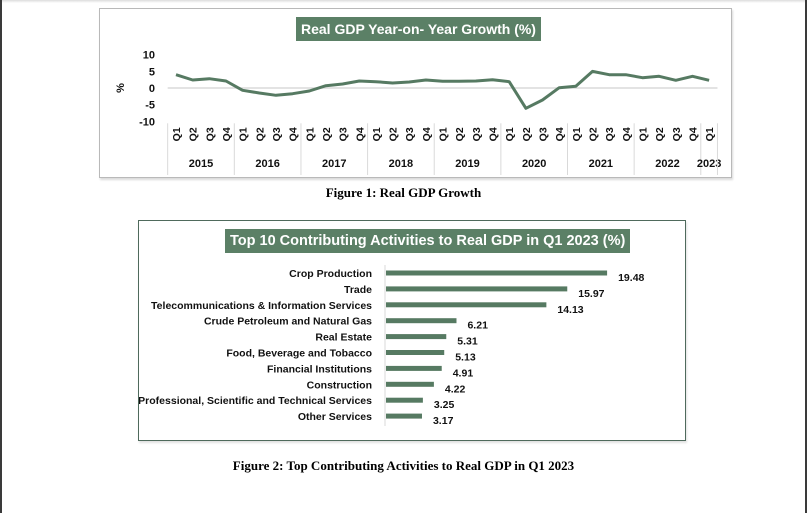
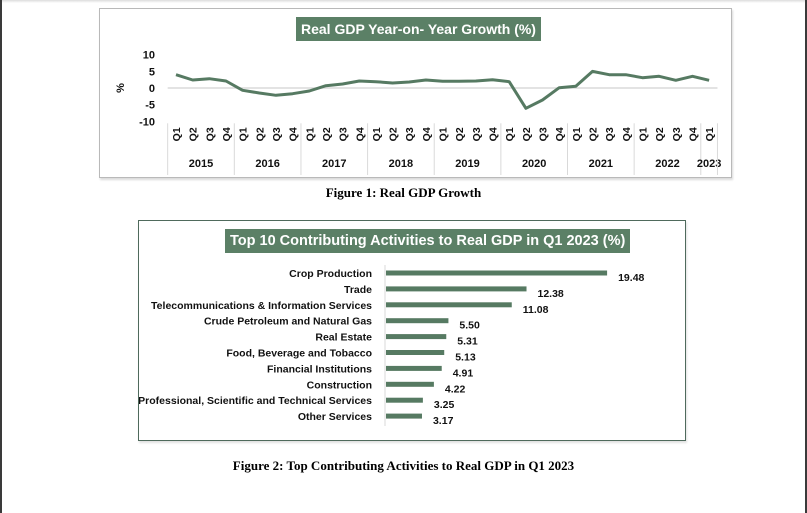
Top 10 Contributing Activities to Real GDP in Q1 2023 (%)/Trade: 15.97 -> 12.38
Top 10 Contributing Activities to Real GDP in Q1 2023 (%)/Telecommunications & Information Services: 14.13 -> 11.08
Top 10 Contributing Activities to Real GDP in Q1 2023 (%)/Crude Petroleum and Natural Gas: 6.21 -> 5.50
